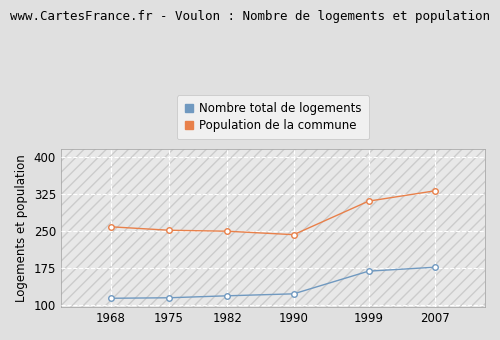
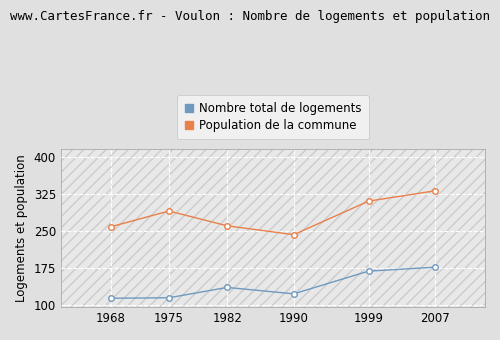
Population de la commune/1975: 251 -> 290
Nombre total de logements/1982: 118 -> 135
Population de la commune/1982: 249 -> 260
